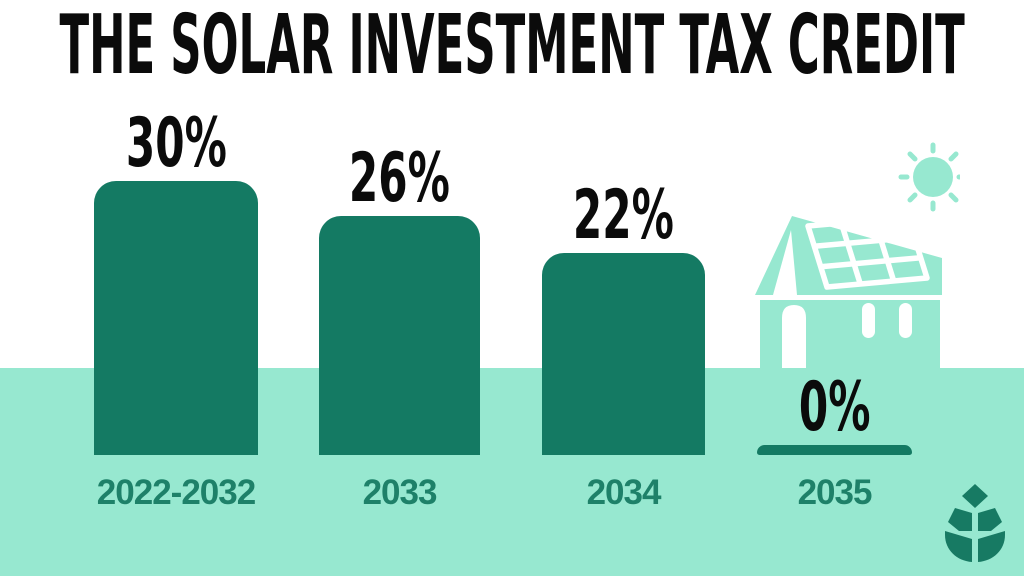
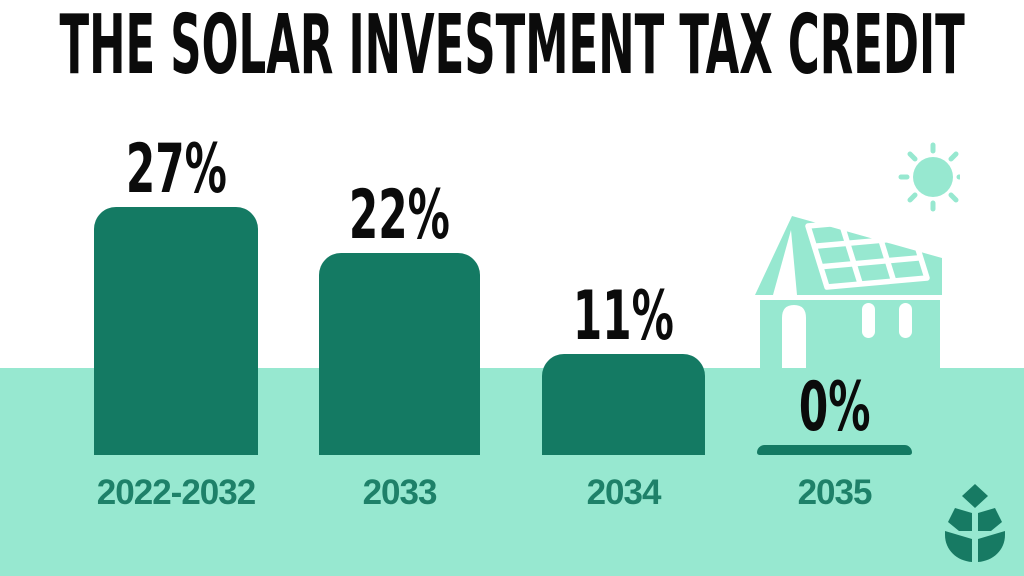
2022-2032: 30% -> 27%
2033: 26% -> 22%
2034: 22% -> 11%
